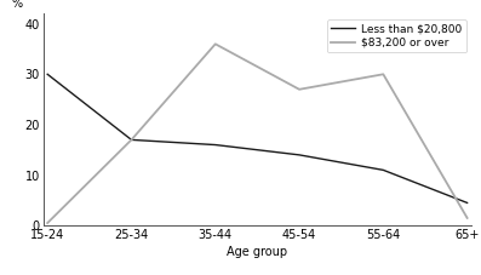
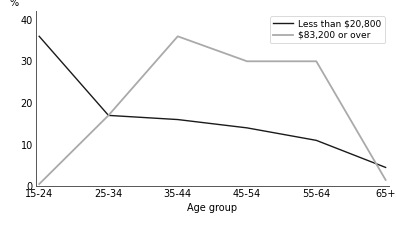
Less than $20,800/15-24: 30.0 -> 36.0
$83,200 or over/45-54: 27.0 -> 30.0
